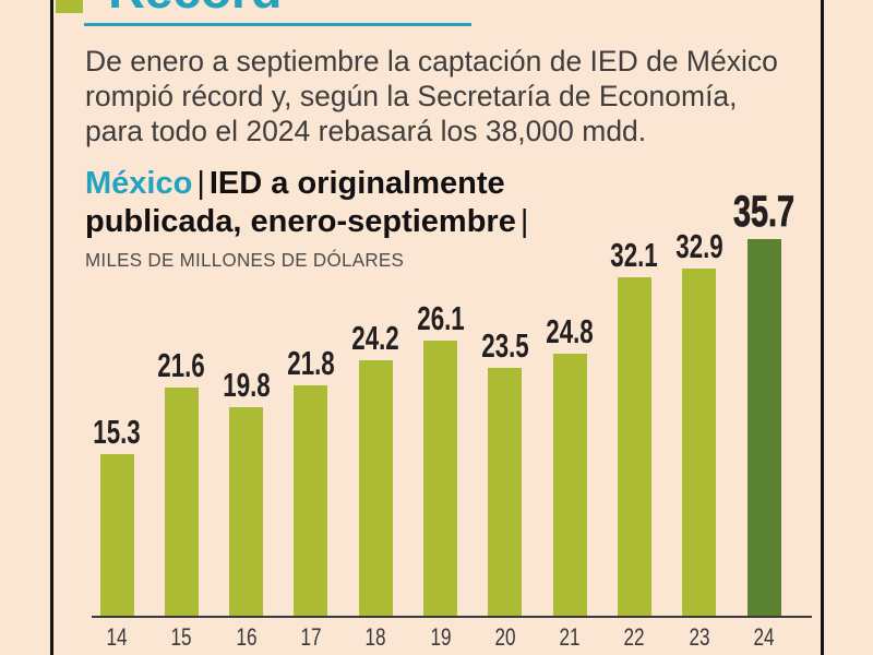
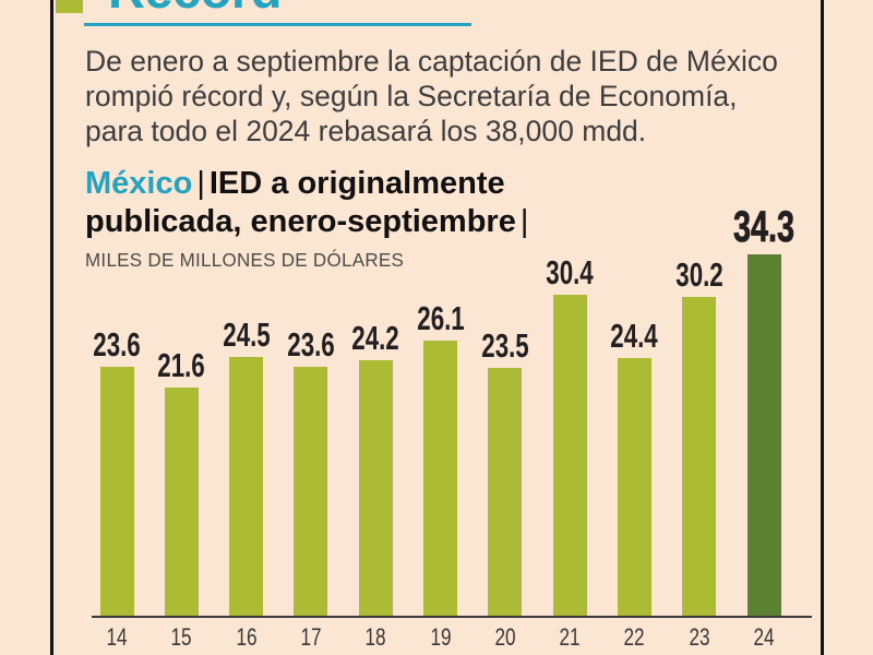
14: 15.3 -> 23.6
16: 19.8 -> 24.5
17: 21.8 -> 23.6
21: 24.8 -> 30.4
22: 32.1 -> 24.4
23: 32.9 -> 30.2
24: 35.7 -> 34.3
